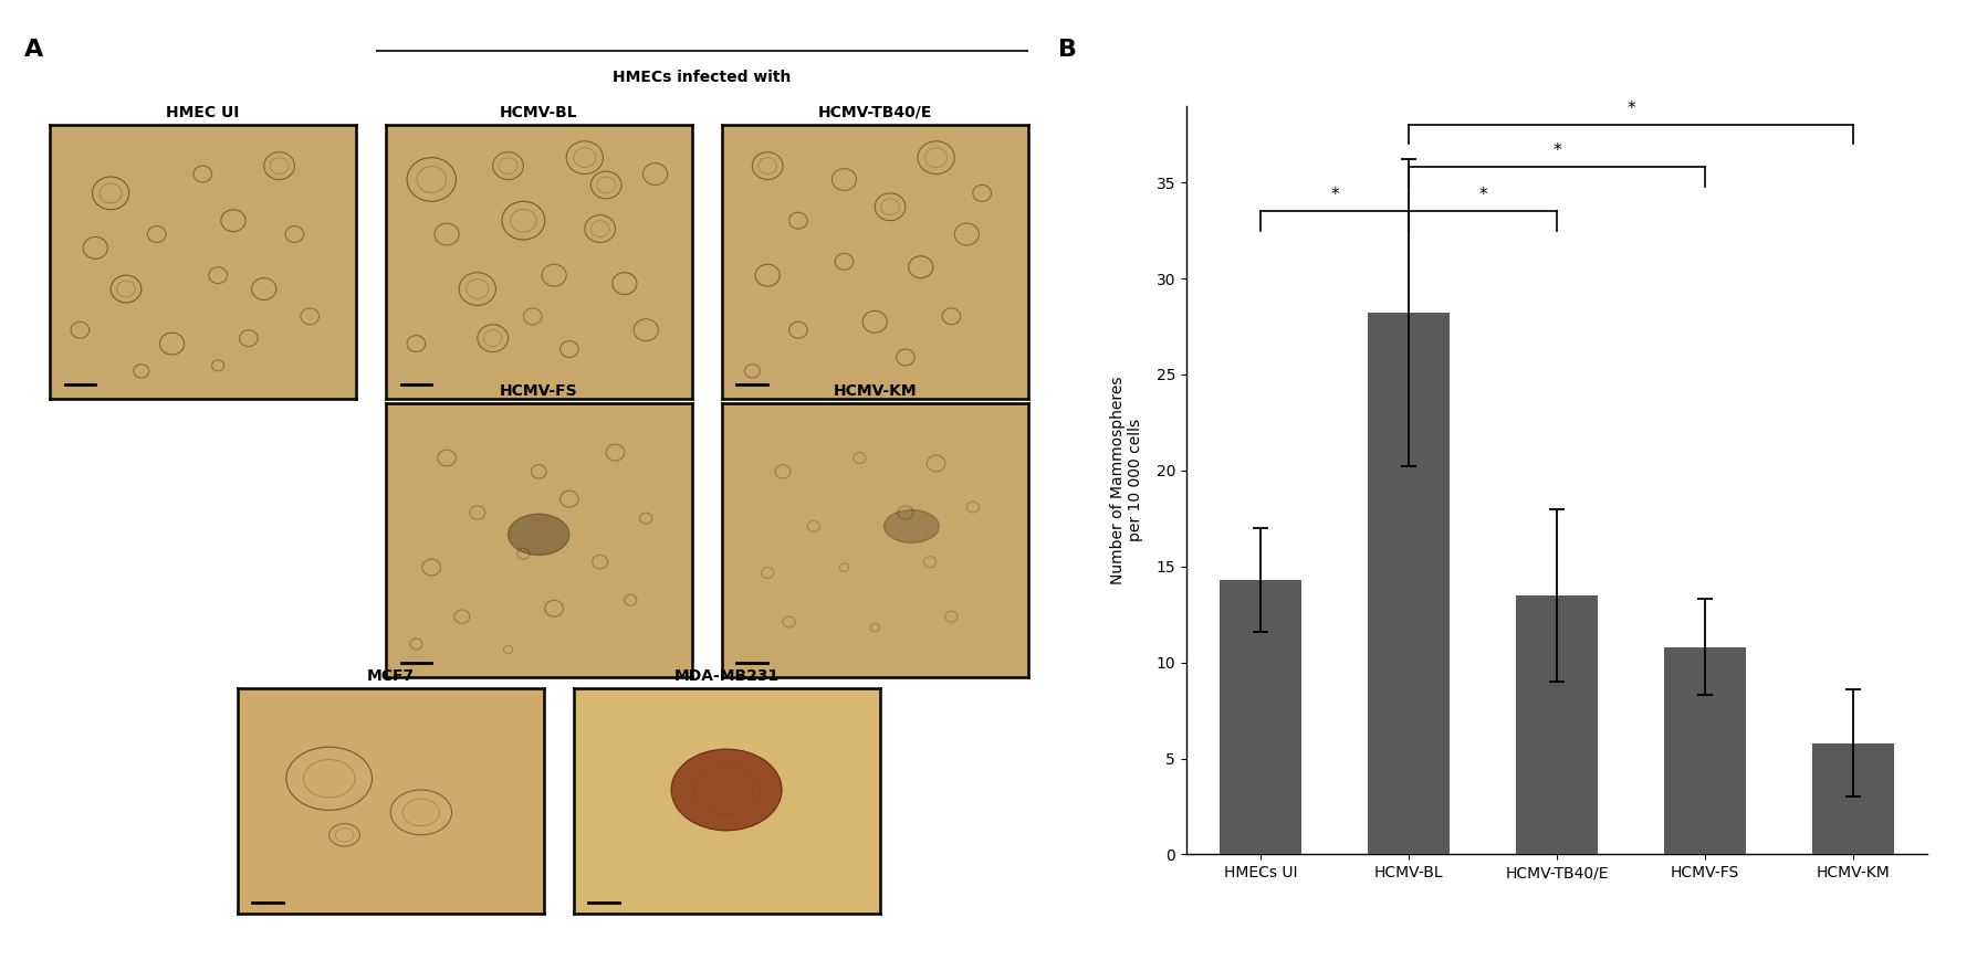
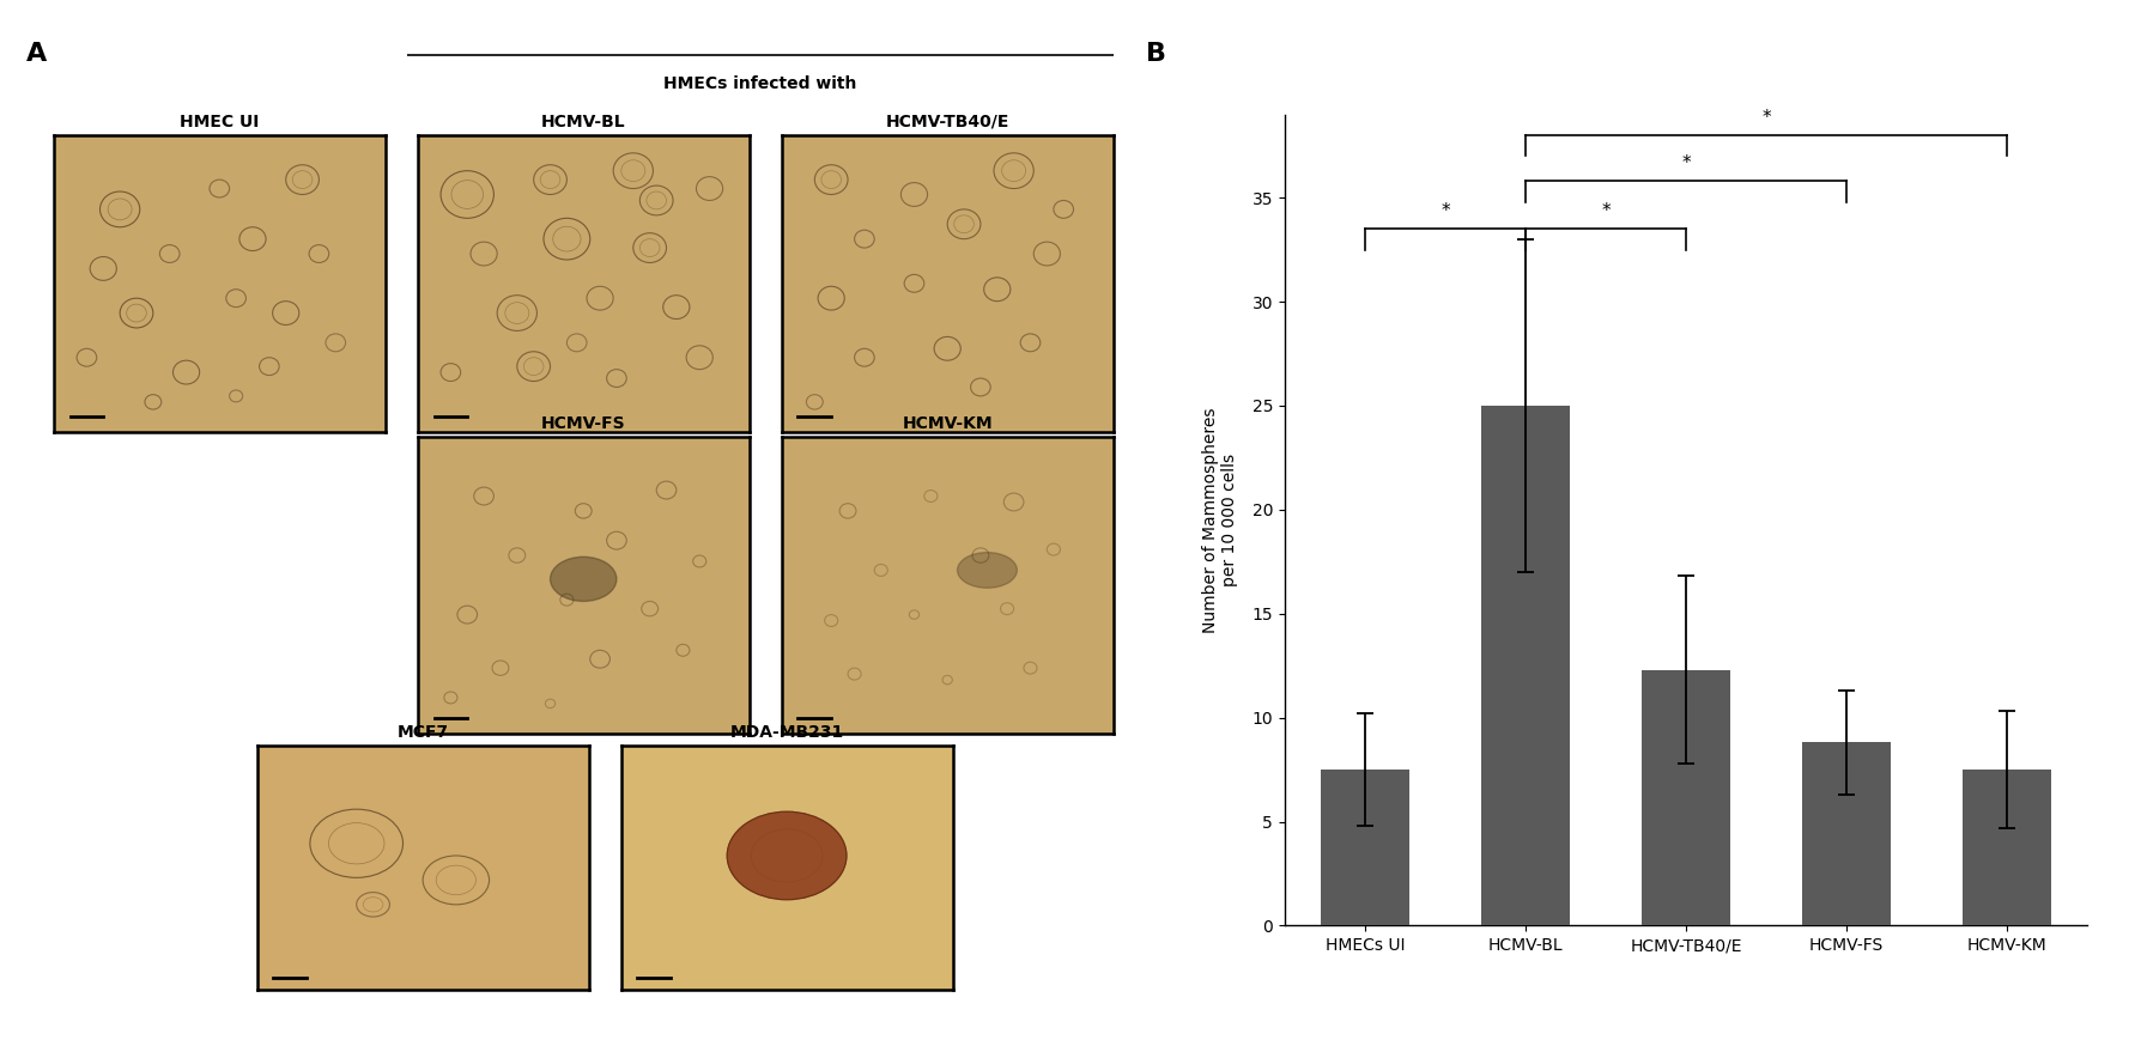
HMECs UI: 14.3 -> 7.5
HCMV-BL: 28.2 -> 25.0
HCMV-TB40/E: 13.5 -> 12.3
HCMV-FS: 10.8 -> 8.8
HCMV-KM: 5.8 -> 7.5
